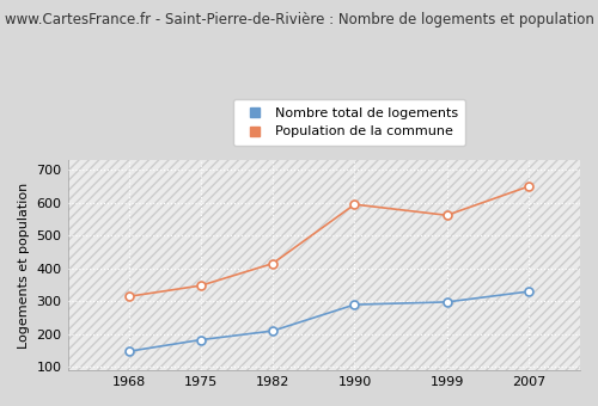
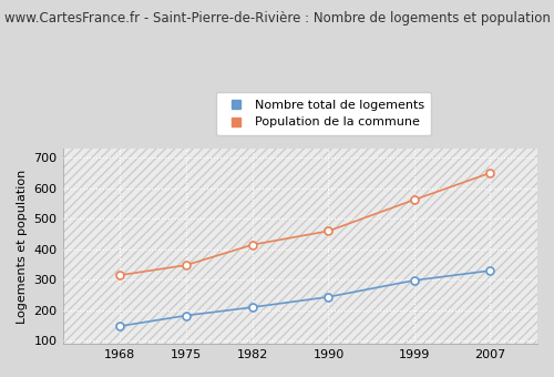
Nombre total de logements/1990: 290 -> 244
Population de la commune/1990: 595 -> 460
